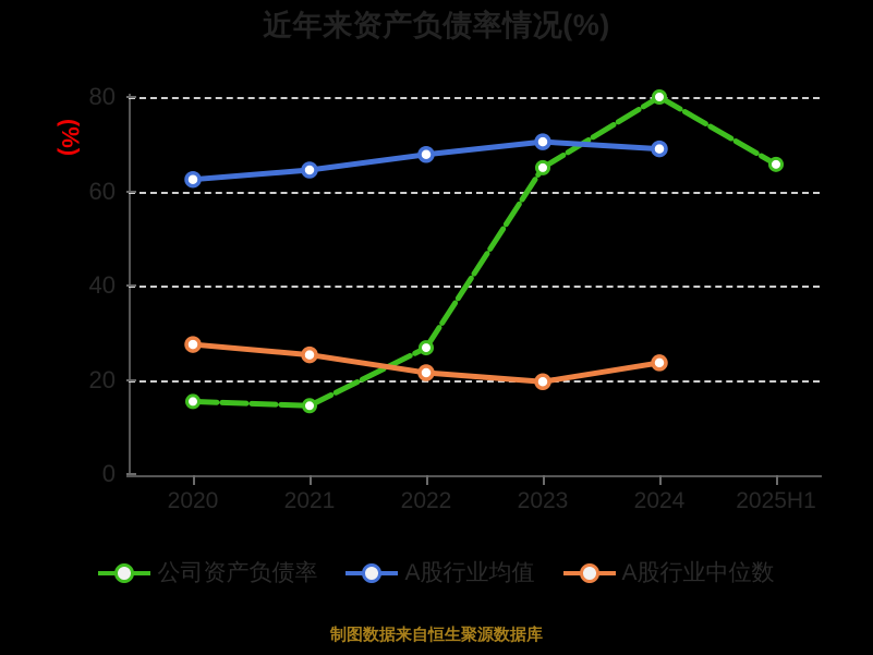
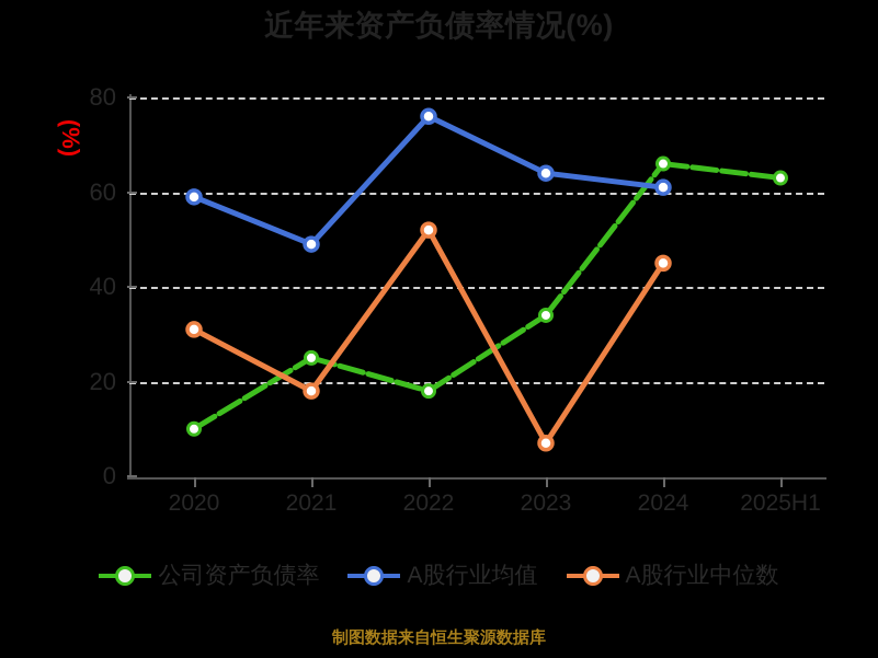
公司资产负债率/2020: 15 -> 10
A股行业均值/2020: 62 -> 59
A股行业中位数/2020: 28 -> 31
公司资产负债率/2021: 14 -> 25
A股行业均值/2021: 64 -> 49
A股行业中位数/2021: 25 -> 18
公司资产负债率/2022: 27 -> 18
A股行业均值/2022: 68 -> 76
A股行业中位数/2022: 22 -> 52
公司资产负债率/2023: 65 -> 34
A股行业均值/2023: 70 -> 64
A股行业中位数/2023: 20 -> 7
公司资产负债率/2024: 80 -> 66
A股行业均值/2024: 69 -> 61
A股行业中位数/2024: 24 -> 45
公司资产负债率/2025H1: 66 -> 63
